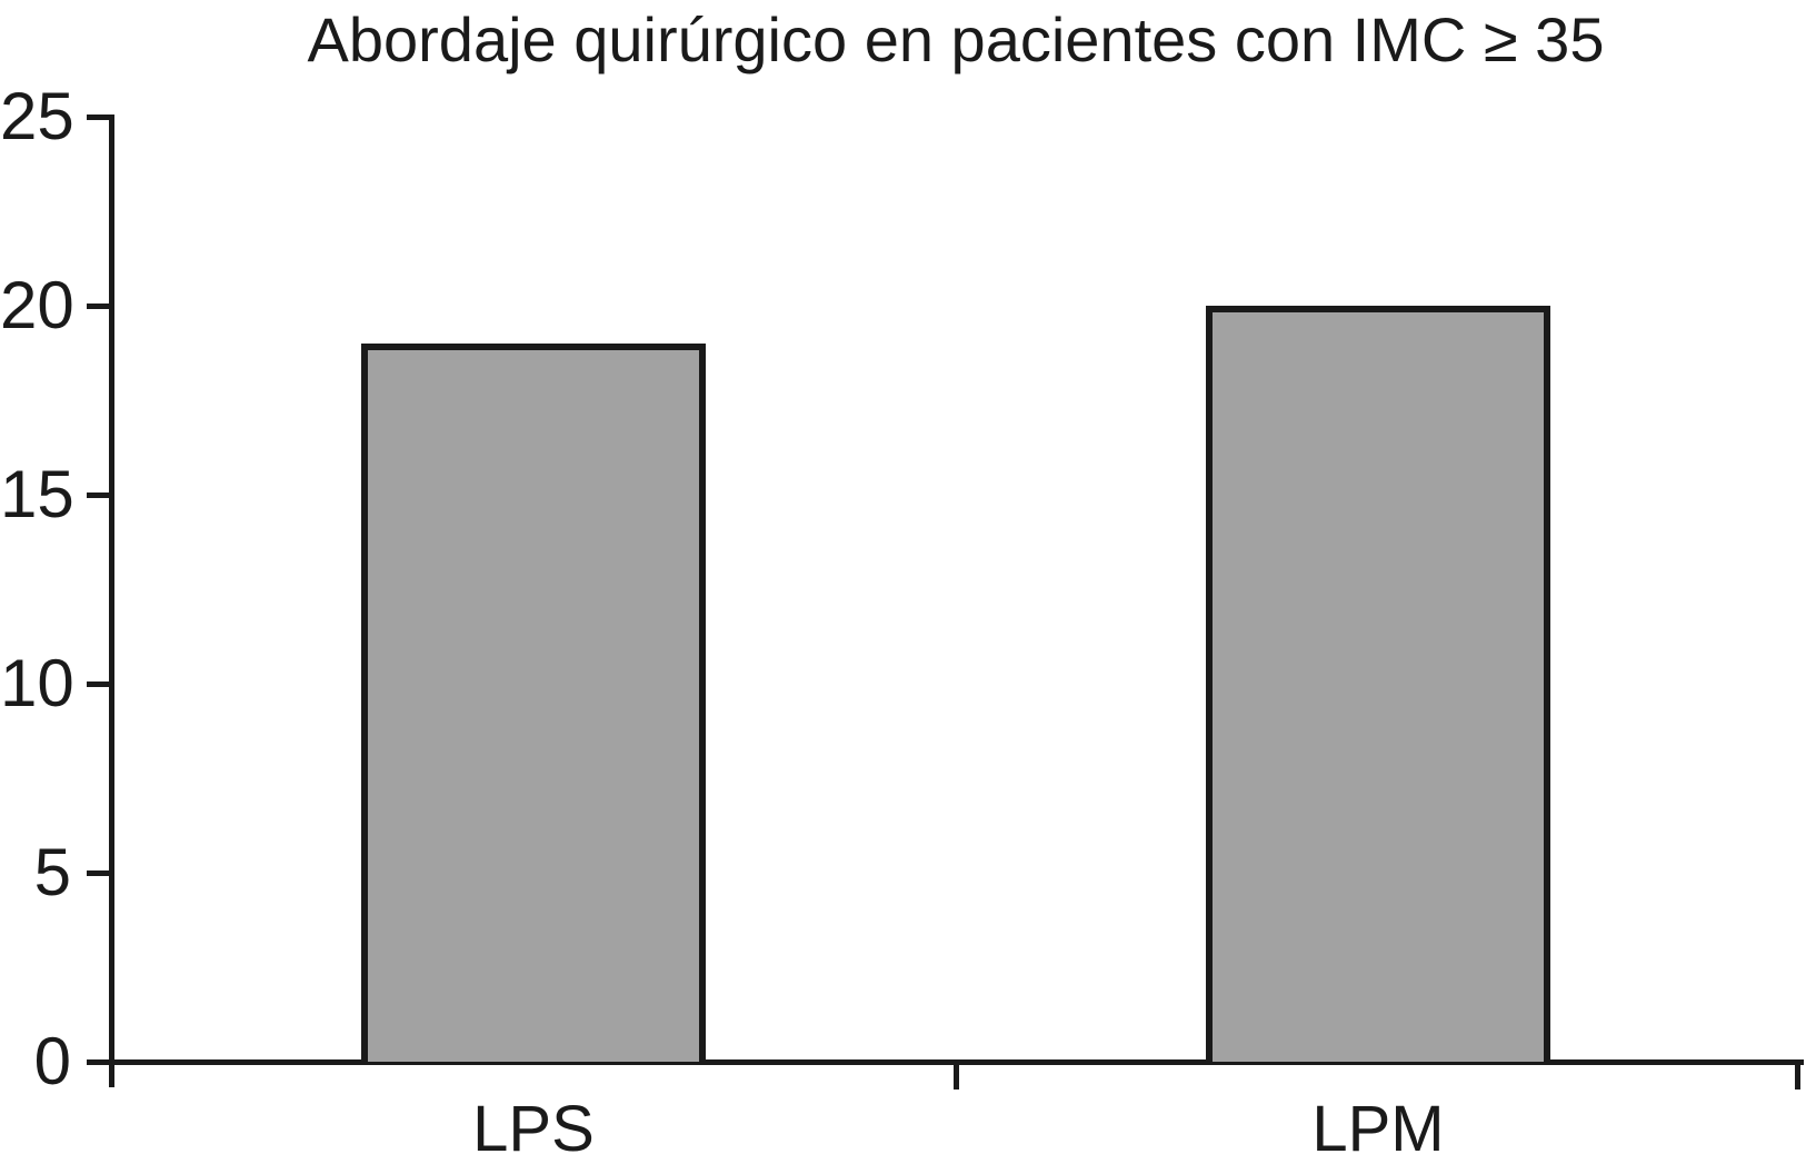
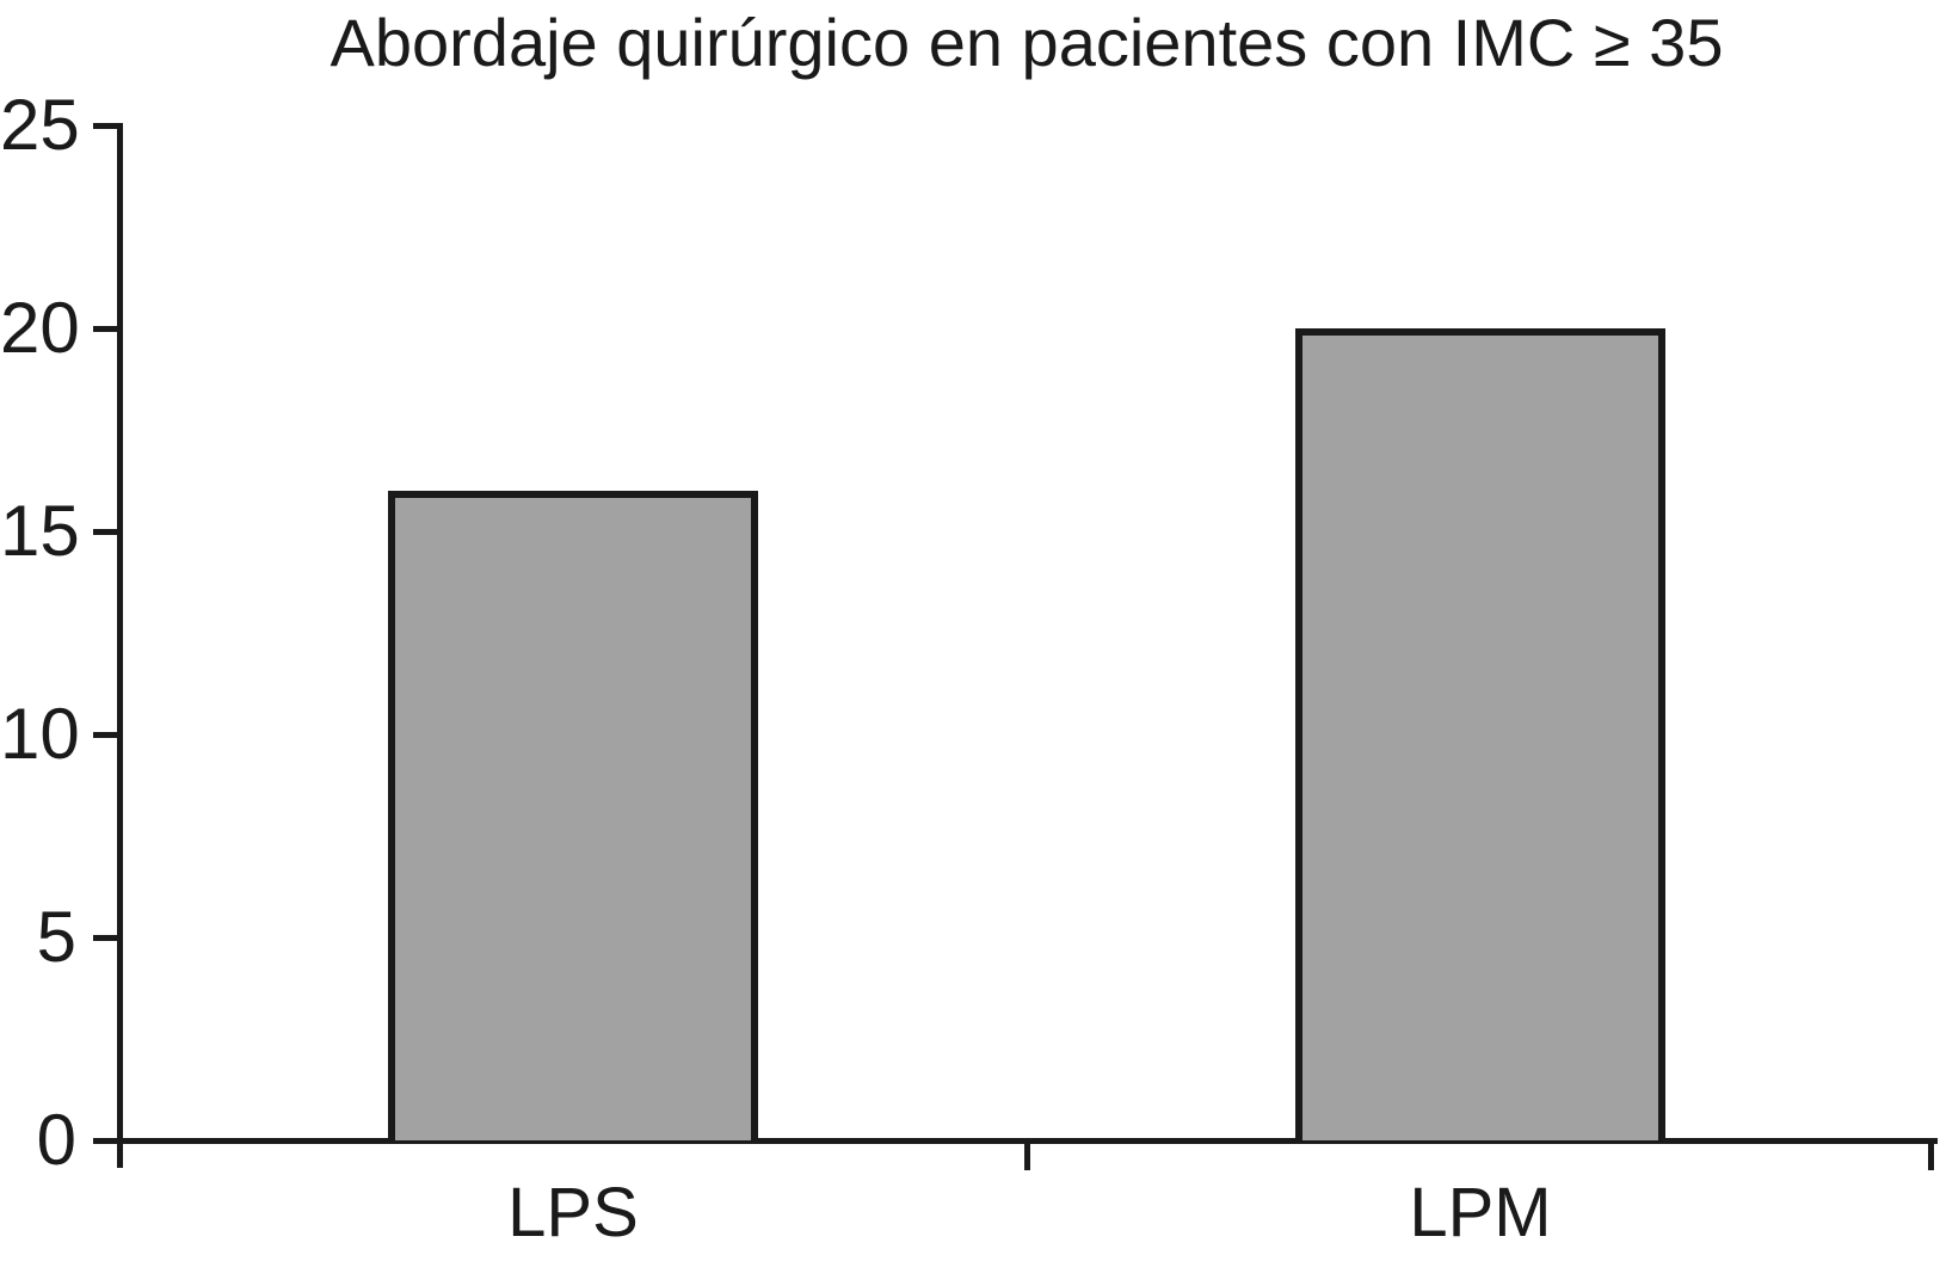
LPS: 19 -> 16
